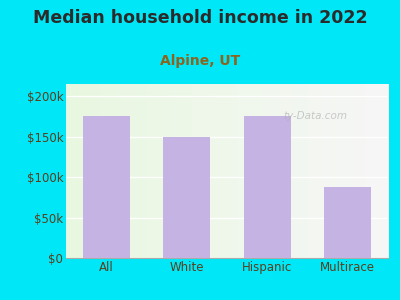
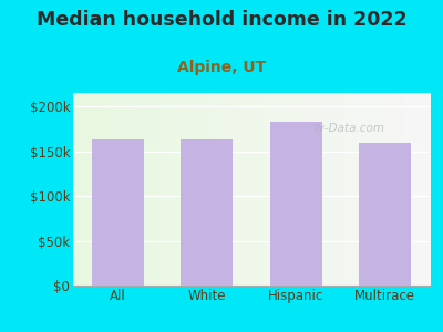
All: $176k -> $163k
White: $150k -> $163k
Hispanic: $176k -> $183k
Multirace: $88k -> $160k
